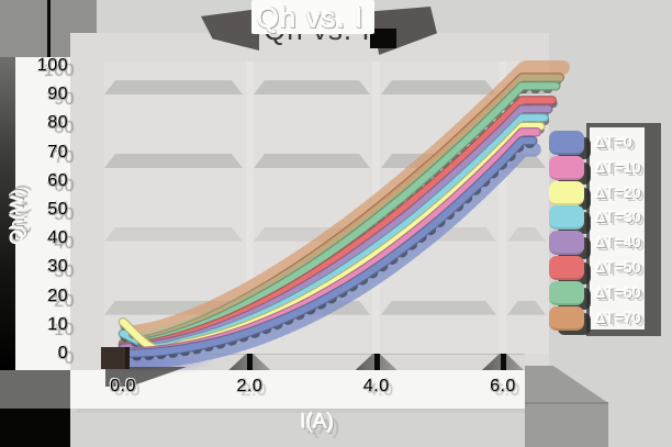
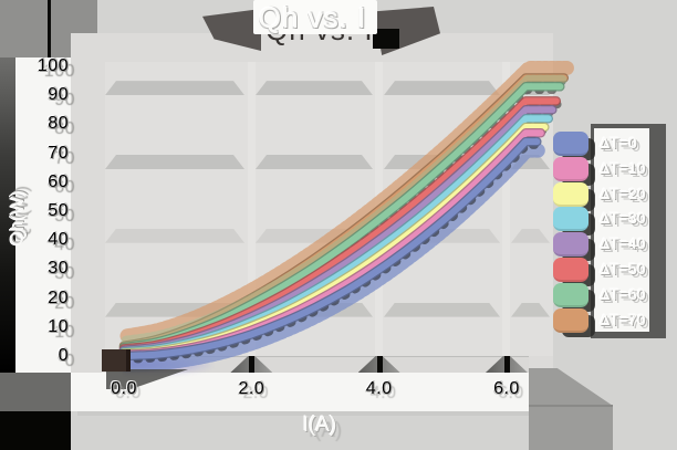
ΔT=20/0: 11 -> 1
ΔT=30/0: 7 -> 2
